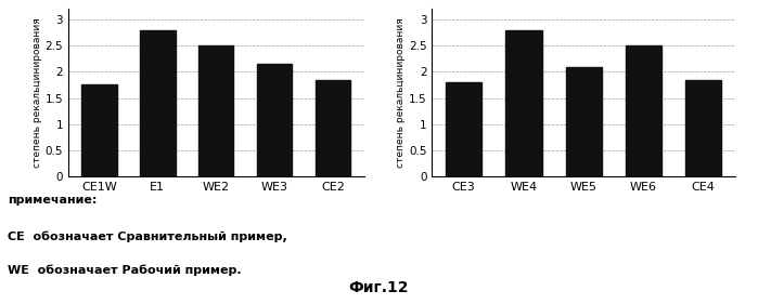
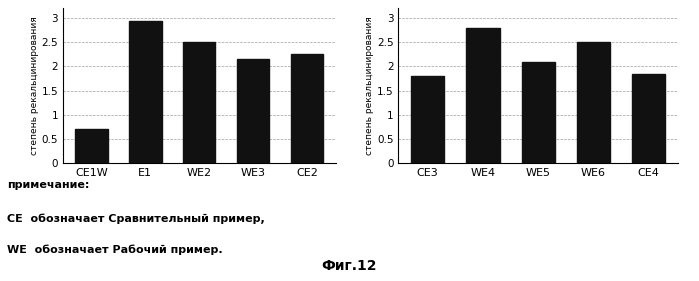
CE1W: 1.75 -> 0.70
E1: 2.80 -> 2.95
CE2: 1.85 -> 2.25
